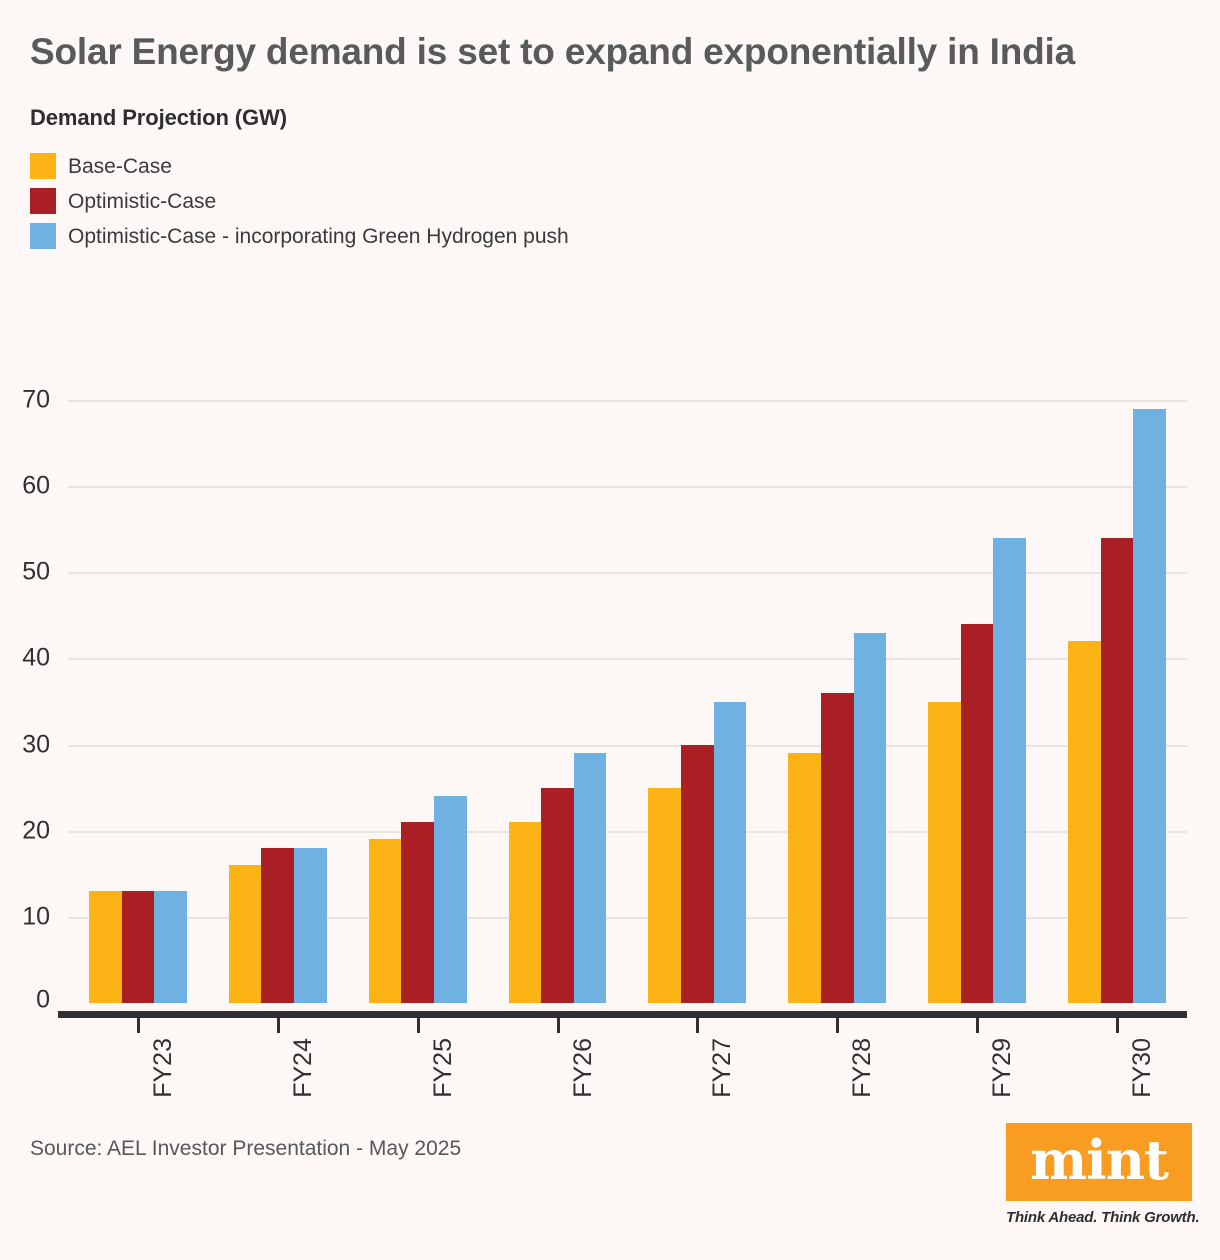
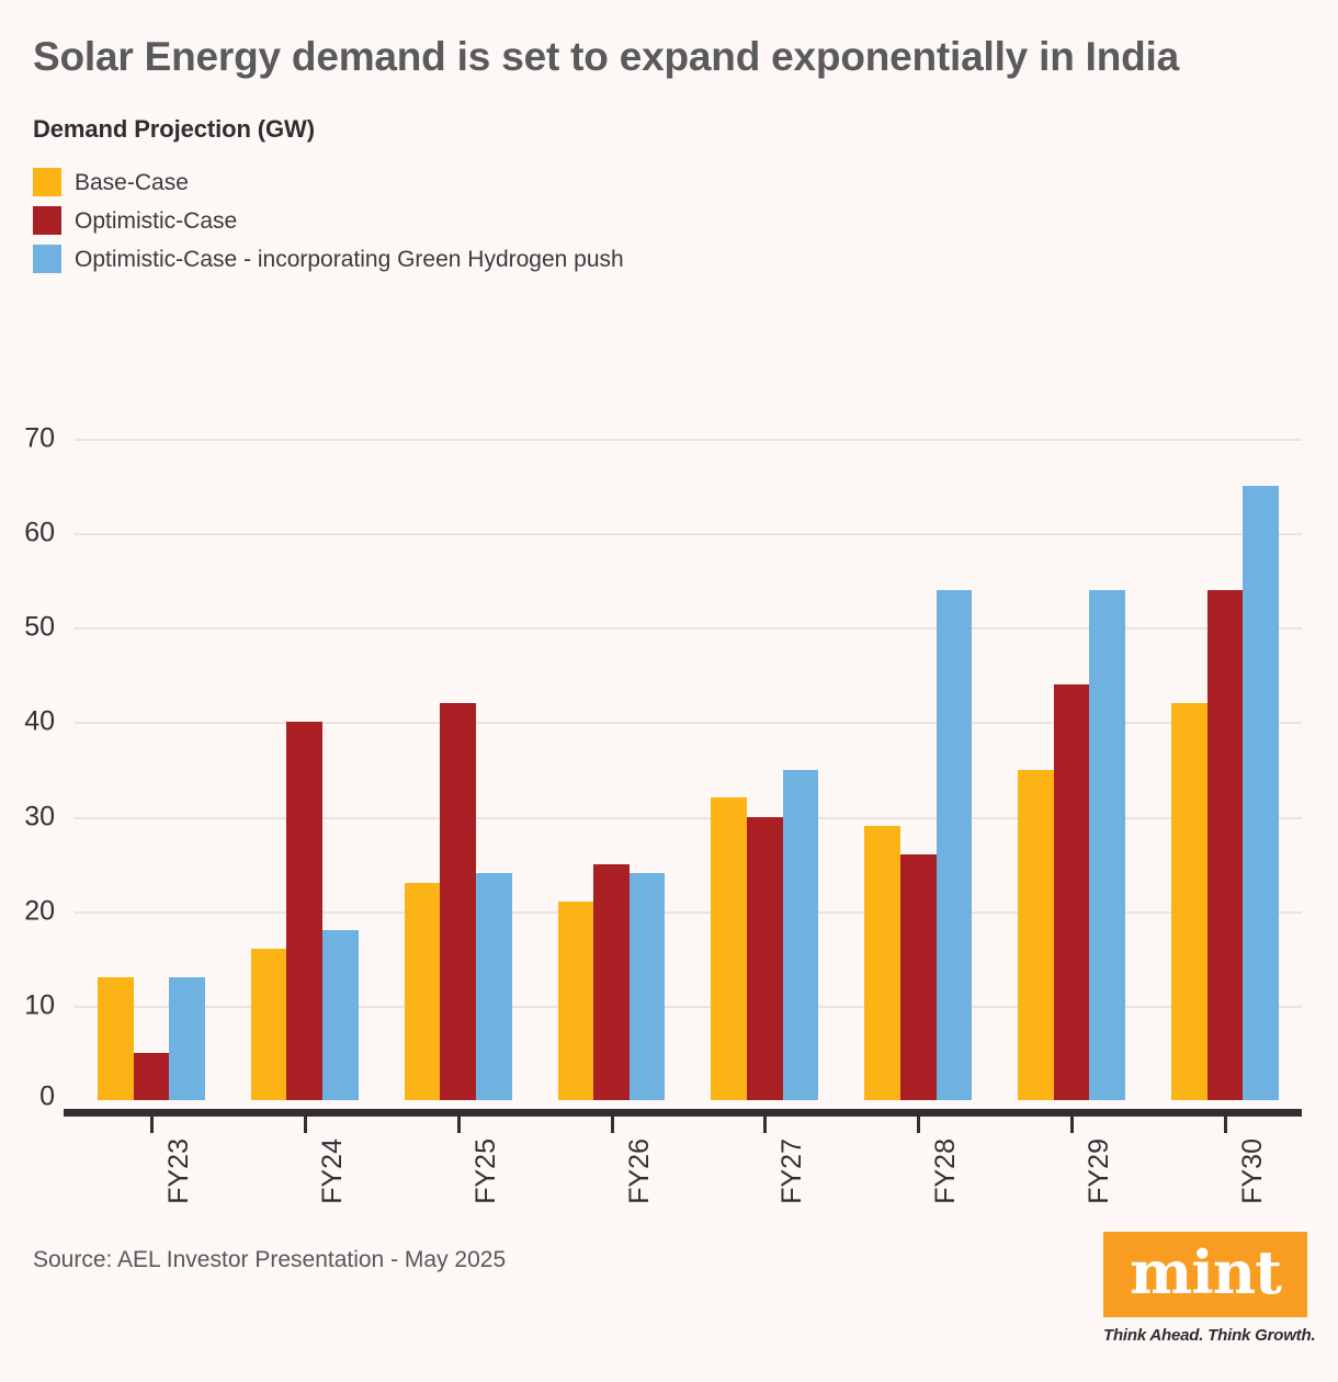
Optimistic-Case/FY23: 13 -> 5
Optimistic-Case/FY24: 18 -> 40
Base-Case/FY25: 19 -> 23
Optimistic-Case/FY25: 21 -> 42
Optimistic-Case - incorporating Green Hydrogen push/FY26: 29 -> 24
Base-Case/FY27: 25 -> 32
Optimistic-Case/FY28: 36 -> 26
Optimistic-Case - incorporating Green Hydrogen push/FY28: 43 -> 54
Optimistic-Case - incorporating Green Hydrogen push/FY30: 69 -> 65
